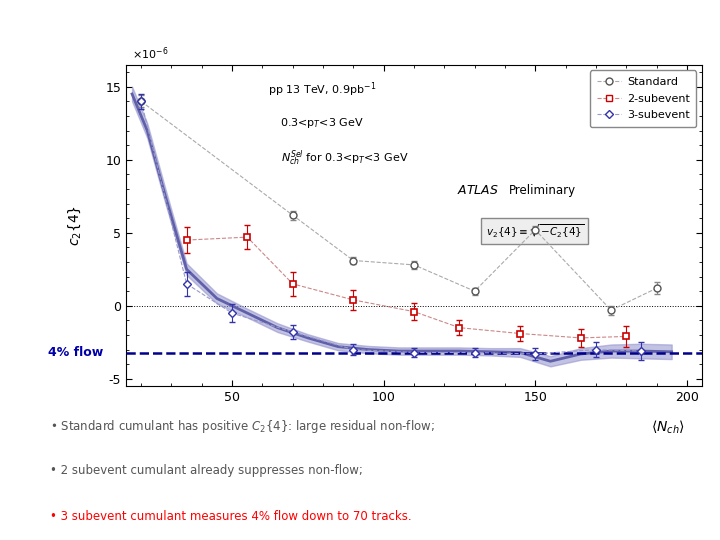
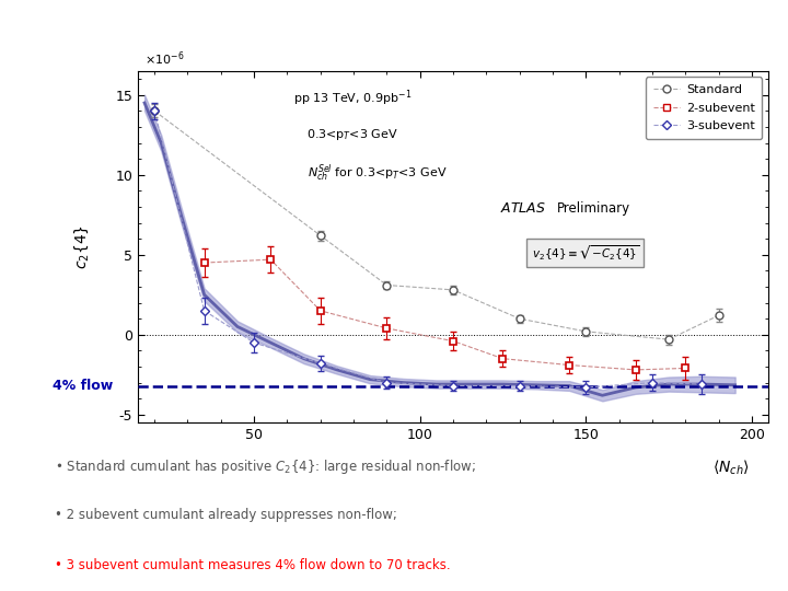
Standard/150: 5.2 -> 0.2
